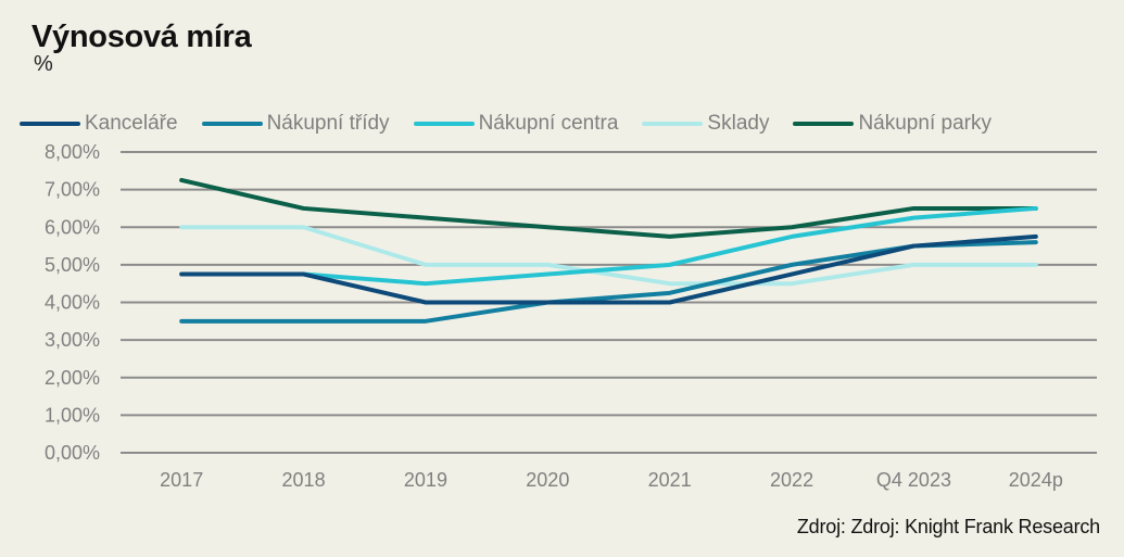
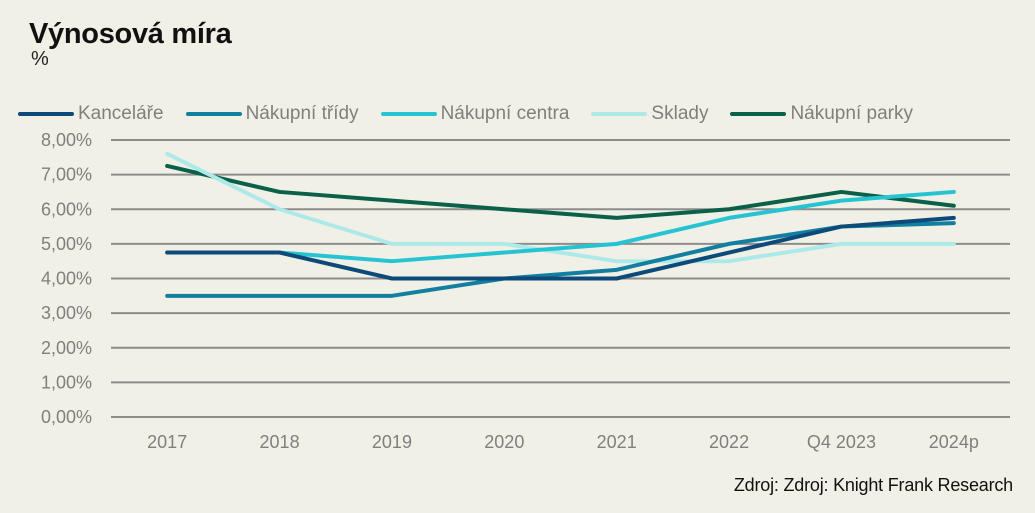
Sklady/2017: 6,0% -> 7,6%
Nákupní parky/2024p: 6,5% -> 6,1%
